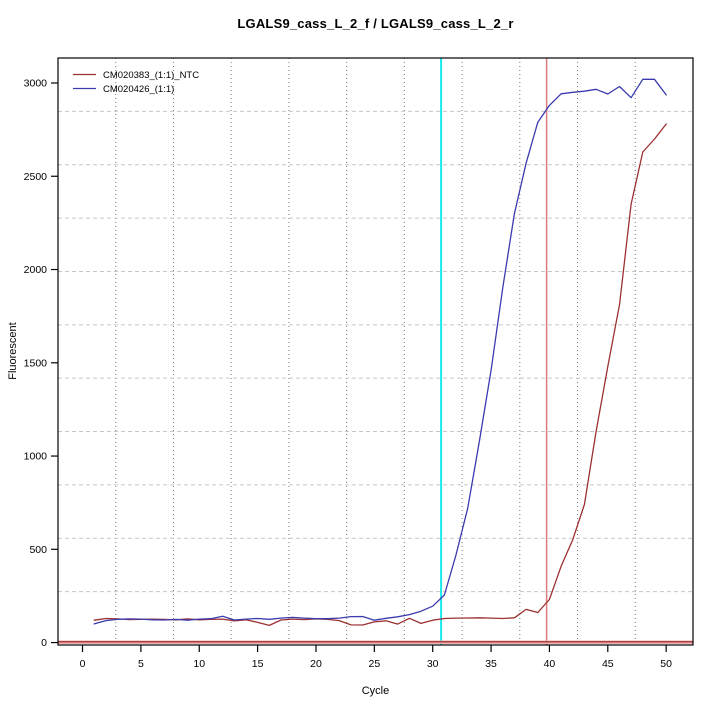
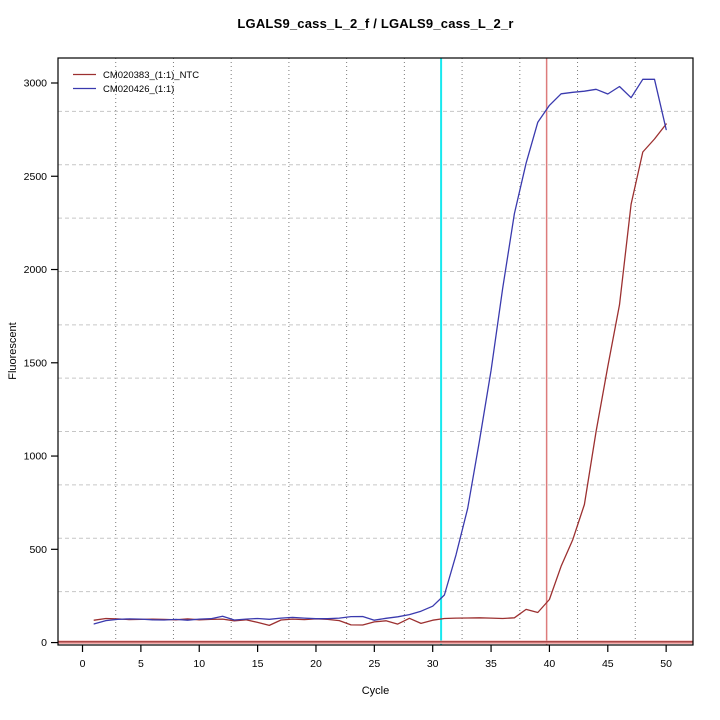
CM020426_(1:1)/50: 2940 -> 2750
